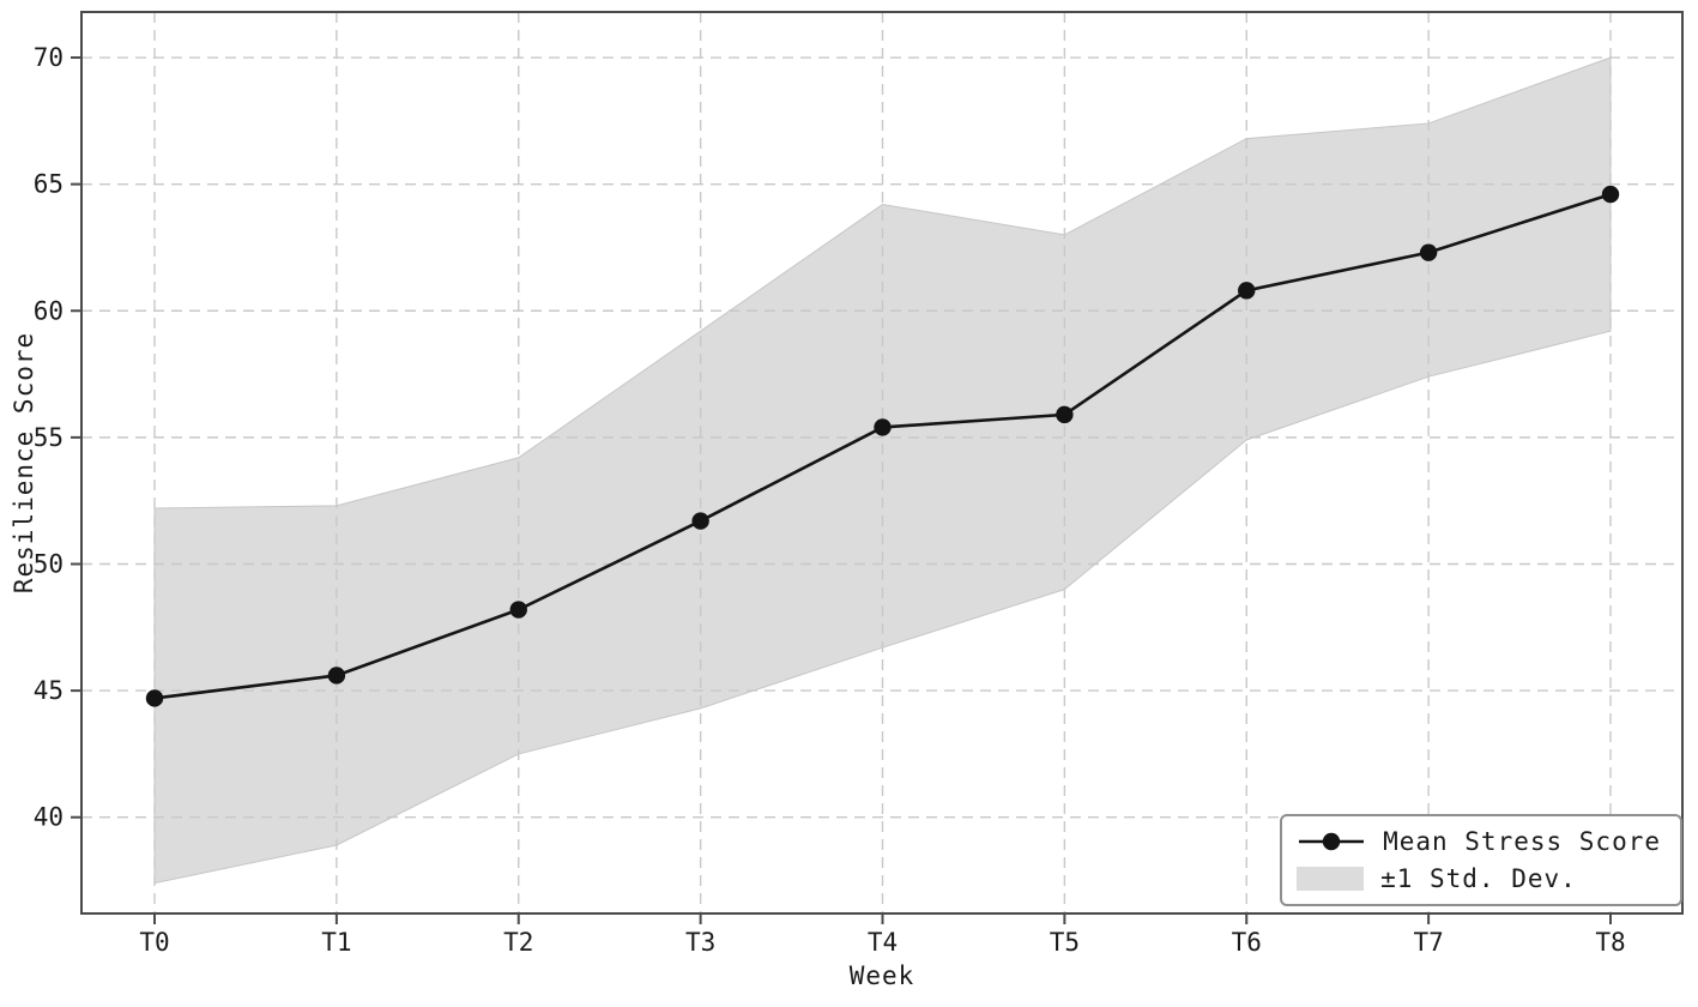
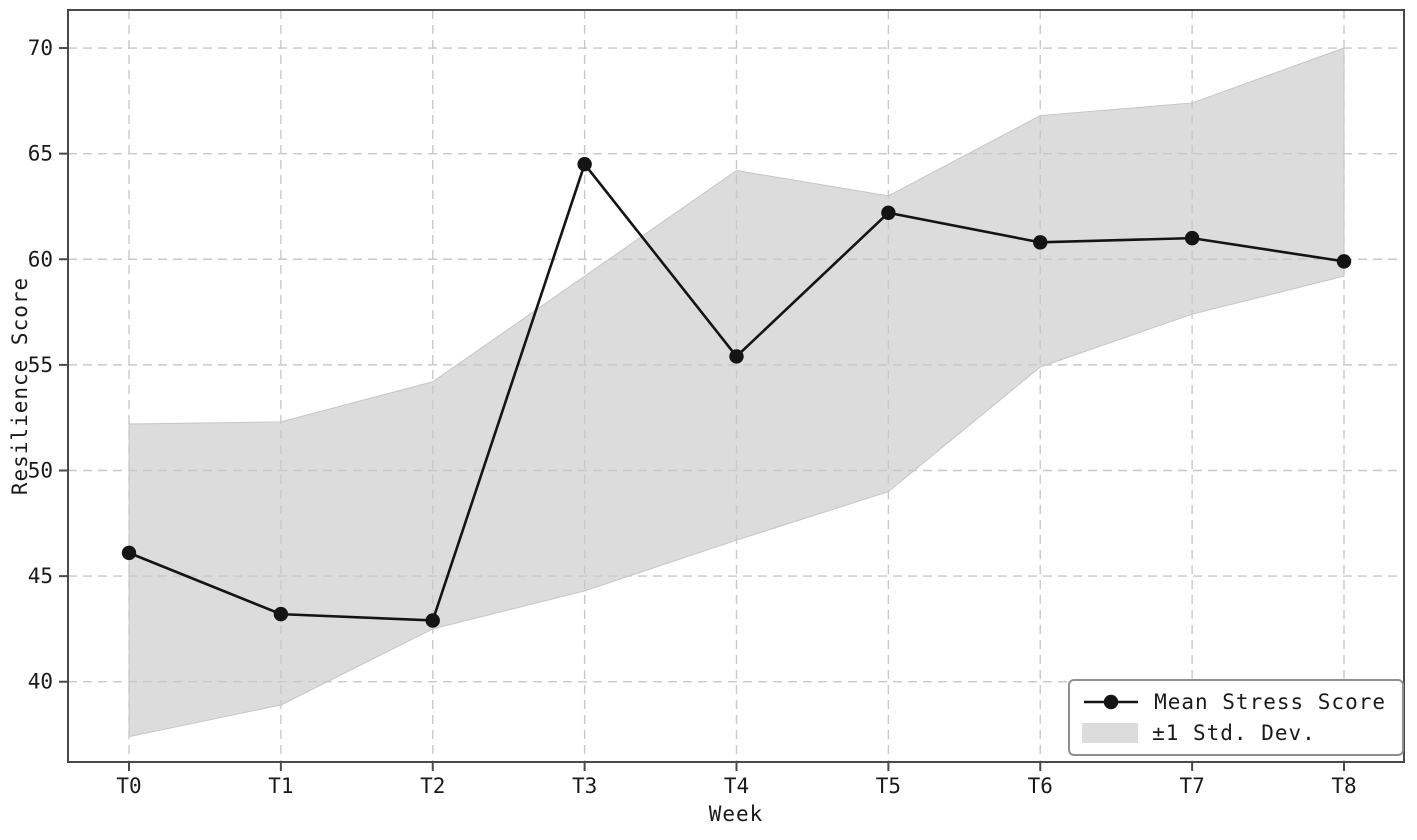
Mean Stress Score/T0: 44.7 -> 46.1
Mean Stress Score/T1: 45.6 -> 43.2
Mean Stress Score/T2: 48.2 -> 42.9
Mean Stress Score/T3: 51.7 -> 64.5
Mean Stress Score/T5: 55.9 -> 62.2
Mean Stress Score/T7: 62.3 -> 61.0
Mean Stress Score/T8: 64.6 -> 59.9
